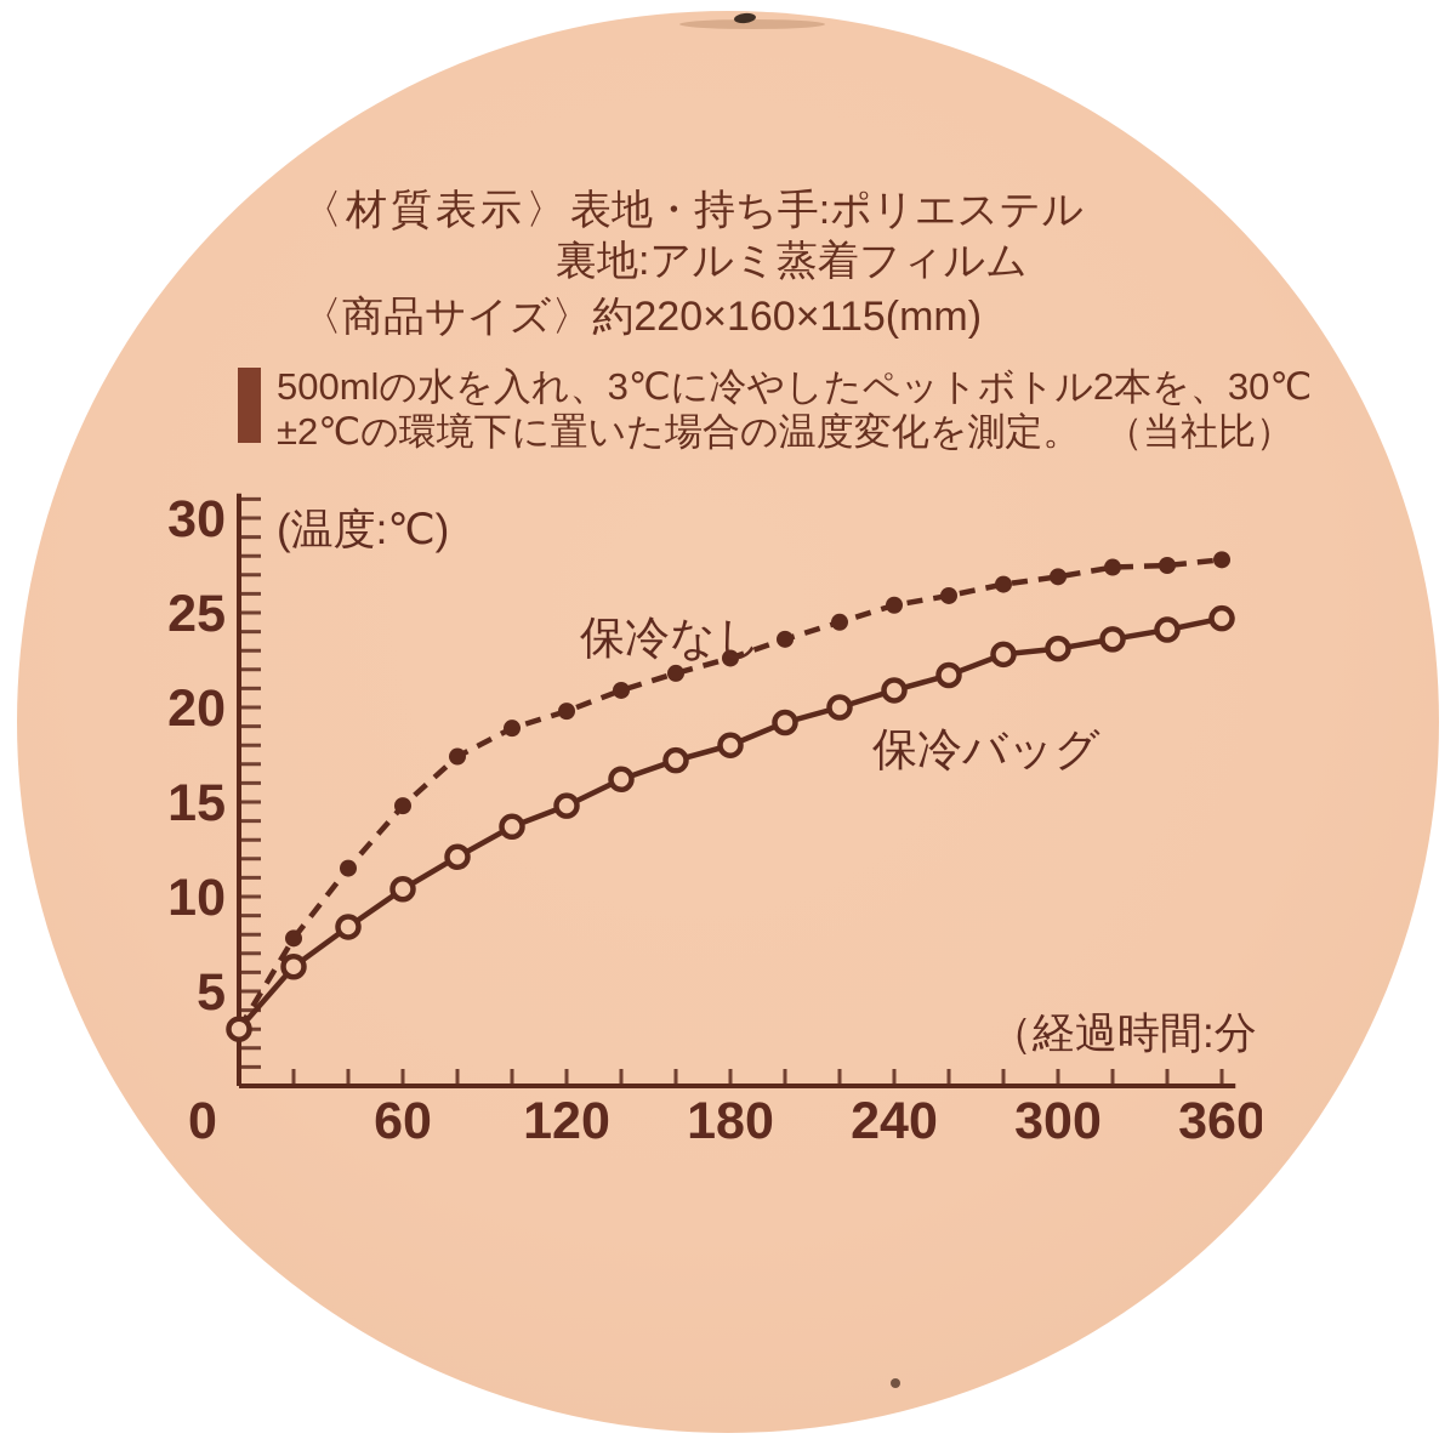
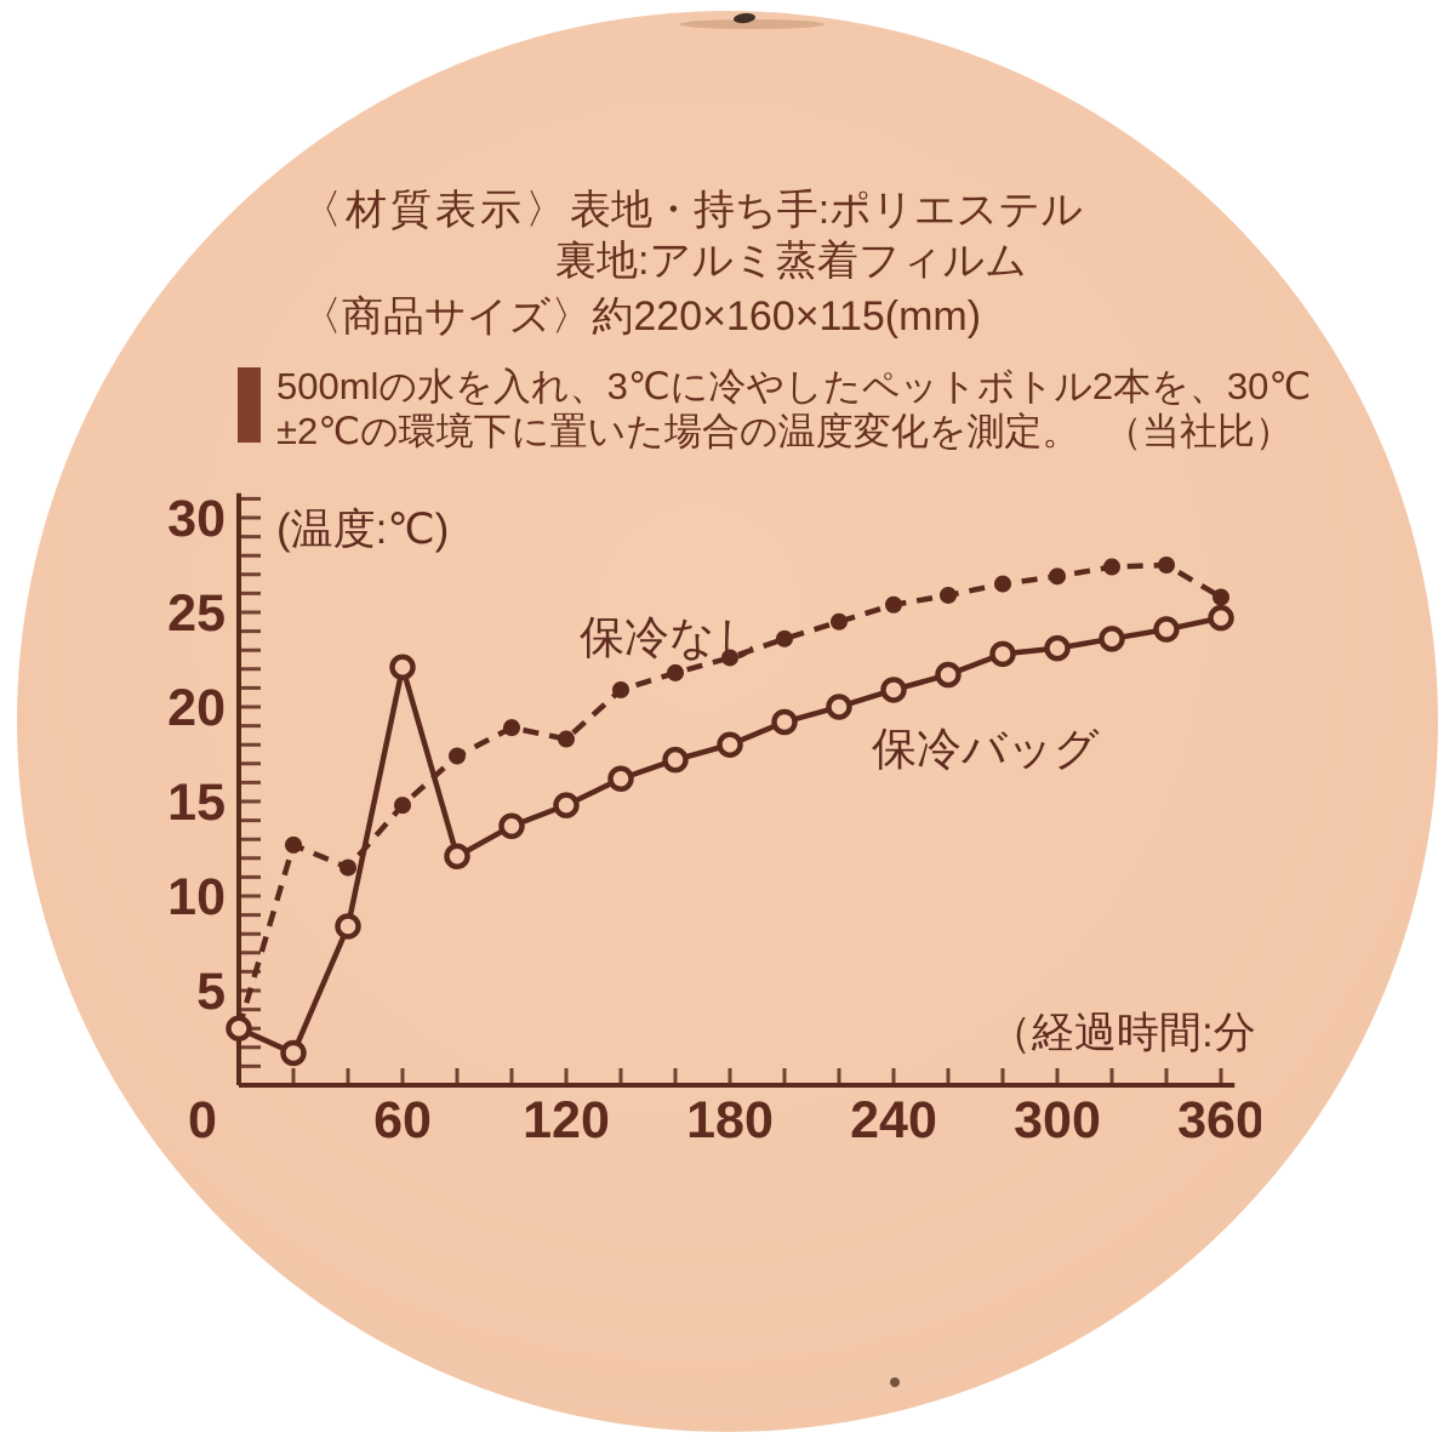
保冷なし/20: 7.8 -> 12.7
保冷バッグ/20: 6.3 -> 1.7
保冷バッグ/60: 10.4 -> 22.1
保冷なし/120: 19.8 -> 18.3
保冷なし/360: 27.8 -> 25.8
